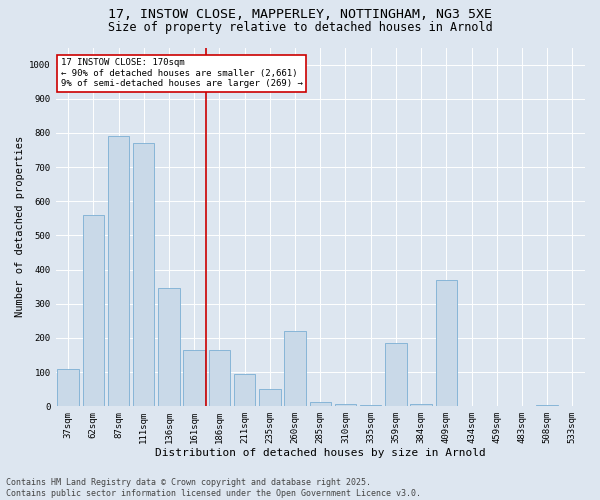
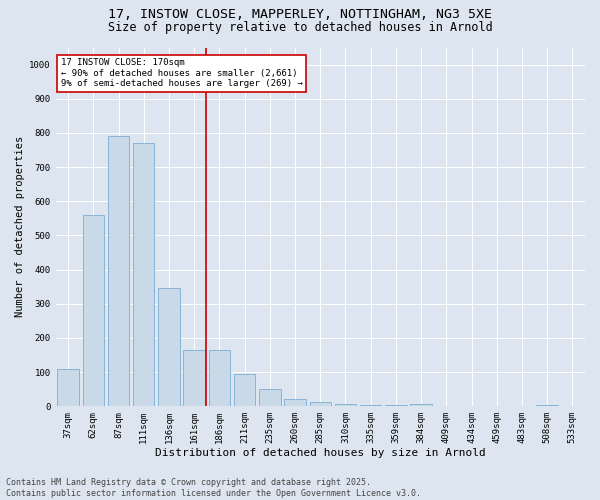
260sqm: 220 -> 20
359sqm: 185 -> 3
409sqm: 370 -> 2
